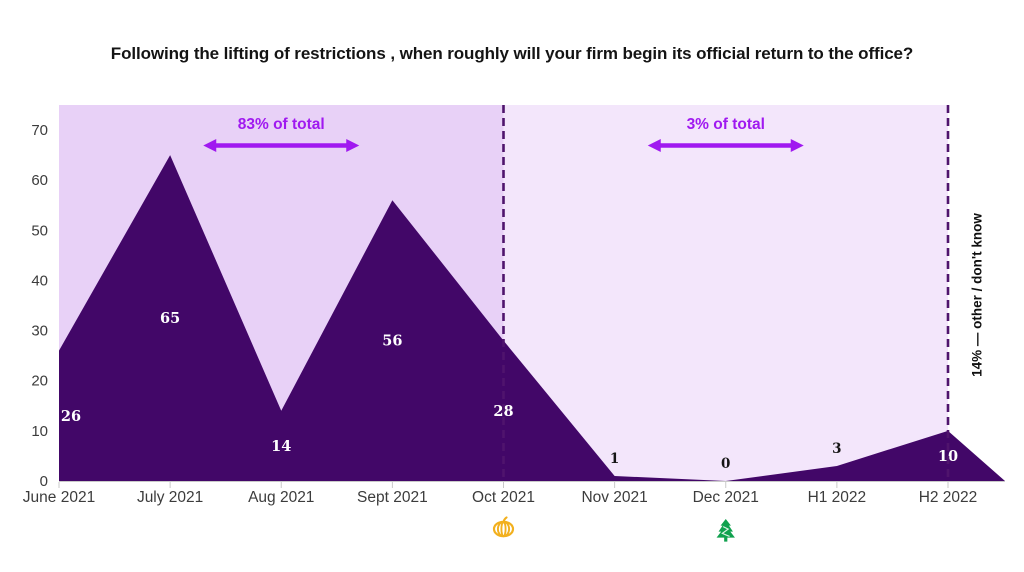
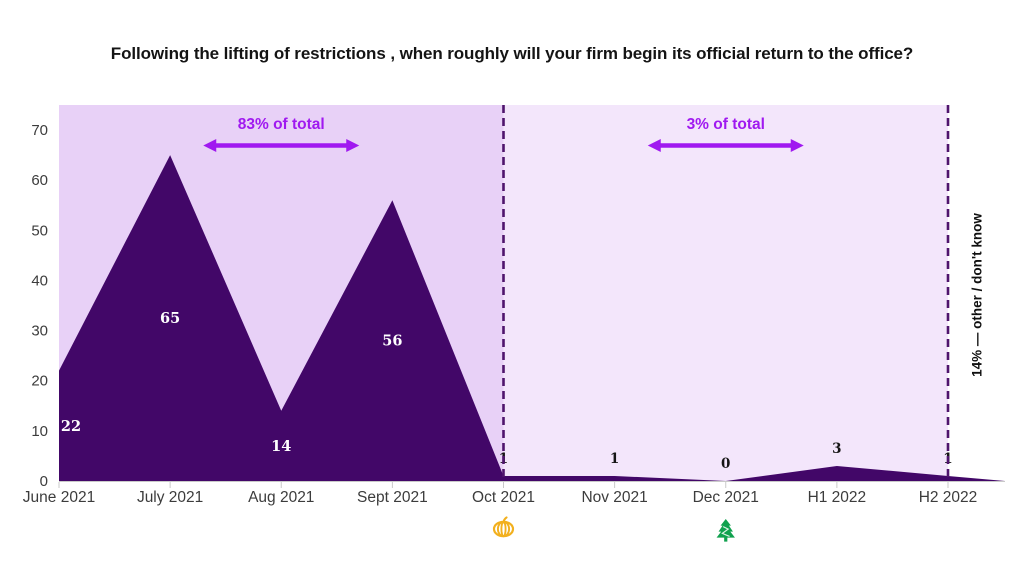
June 2021: 26 -> 22
Oct 2021: 28 -> 1
H2 2022: 10 -> 1
